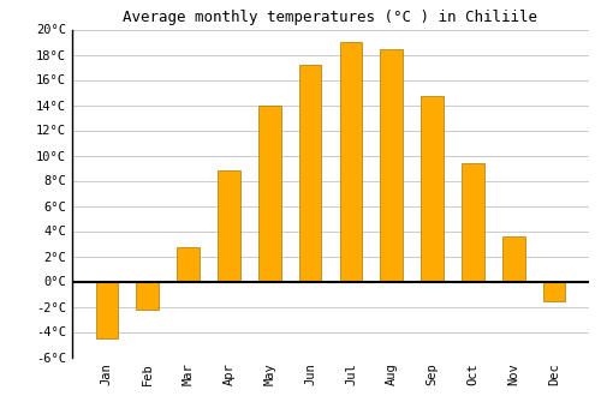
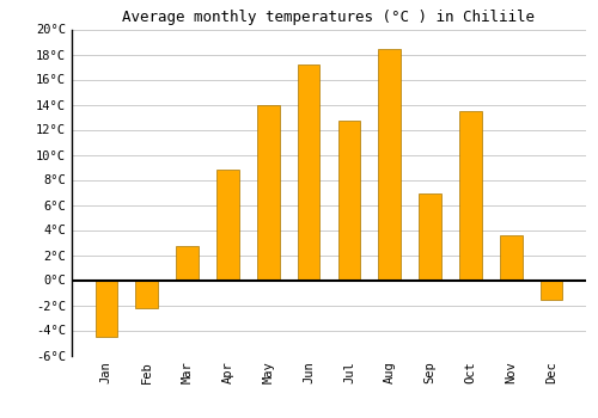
Jul: 19.0°C -> 12.7°C
Sep: 14.7°C -> 6.9°C
Oct: 9.4°C -> 13.5°C
